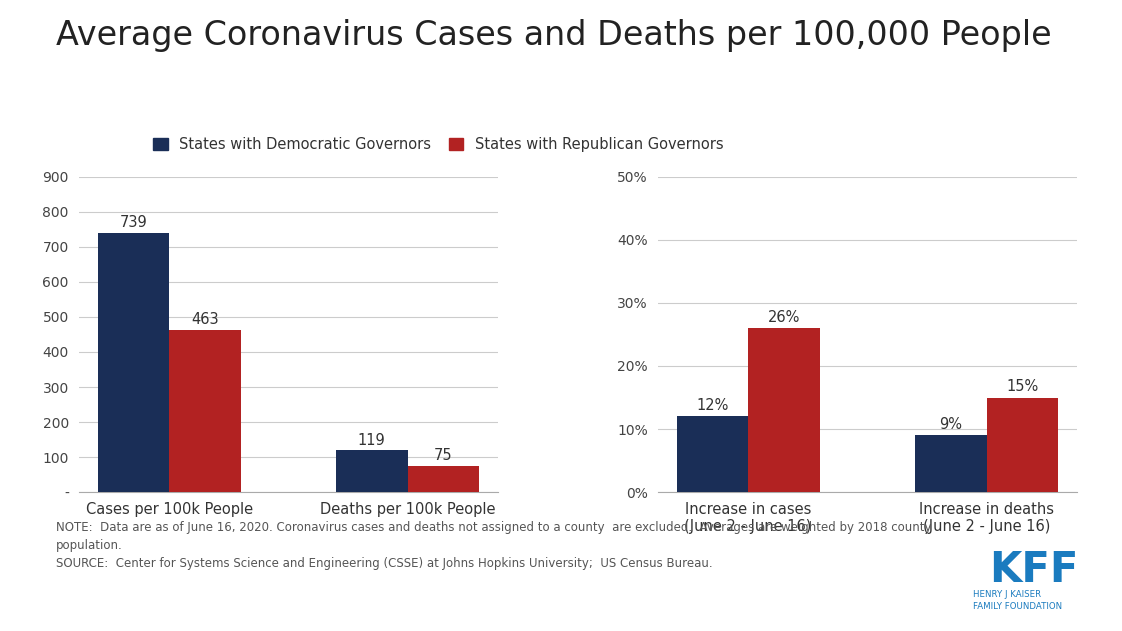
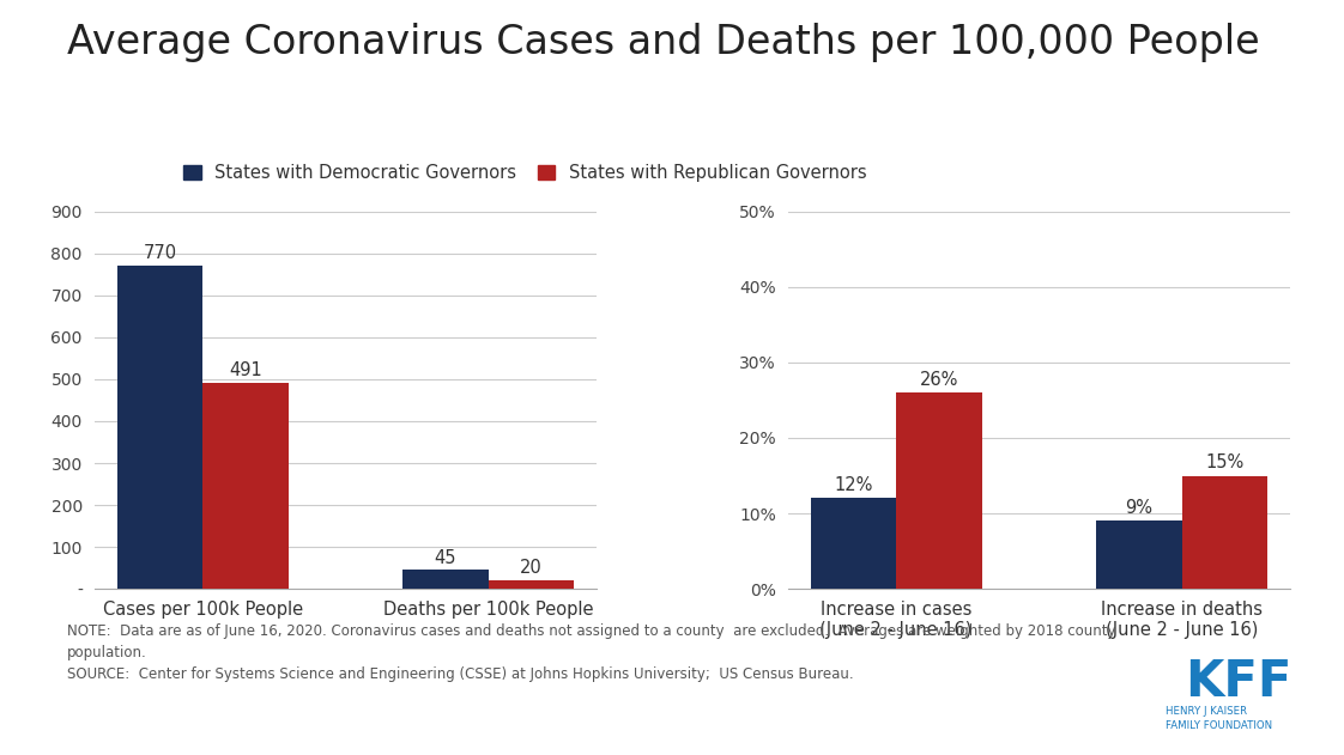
States with Democratic Governors/Cases per 100k People: 739 -> 770
States with Republican Governors/Cases per 100k People: 463 -> 491
States with Democratic Governors/Deaths per 100k People: 119 -> 45
States with Republican Governors/Deaths per 100k People: 75 -> 20
